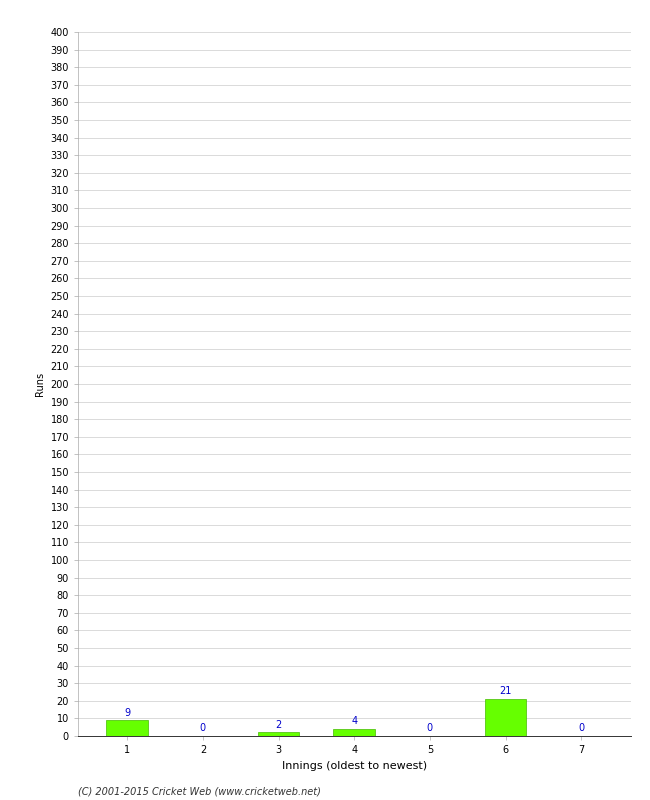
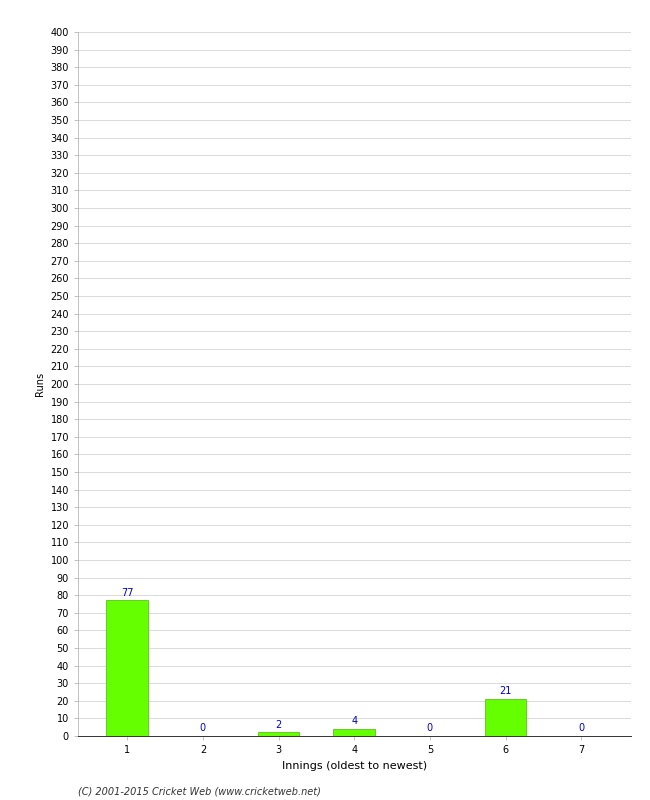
1: 9 -> 77
